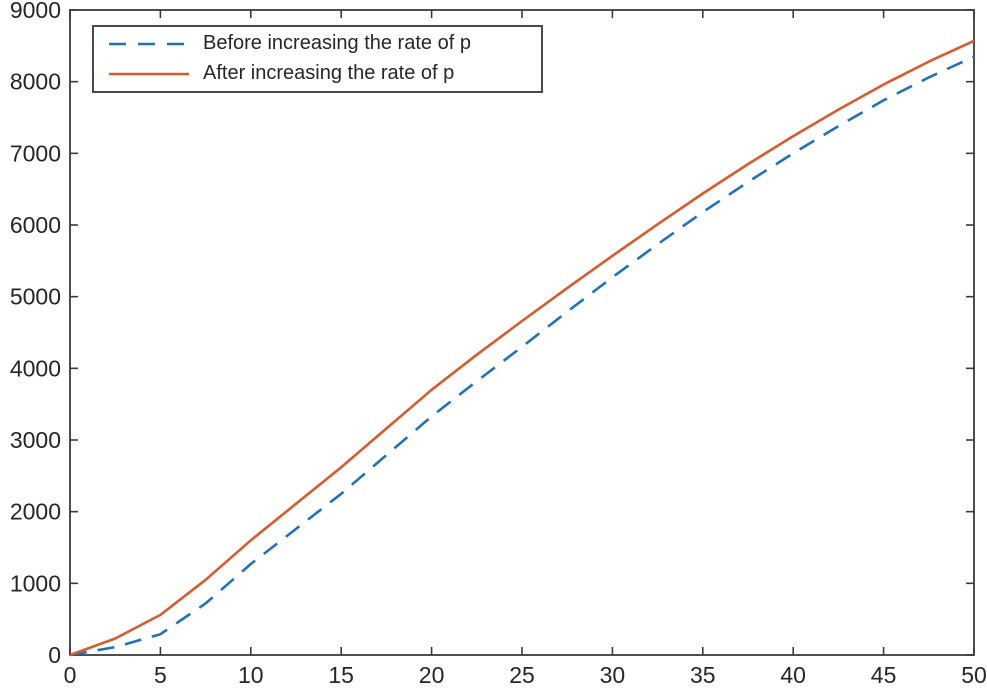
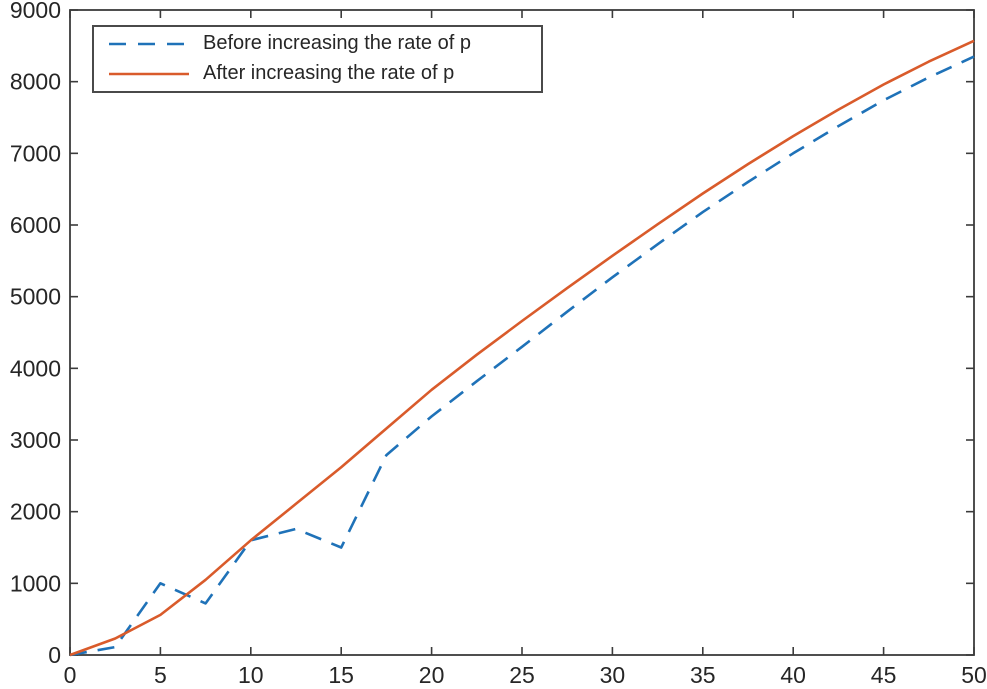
Before increasing the rate of p/5: 300 -> 1000
Before increasing the rate of p/10: 1300 -> 1600
Before increasing the rate of p/15: 2200 -> 1500
